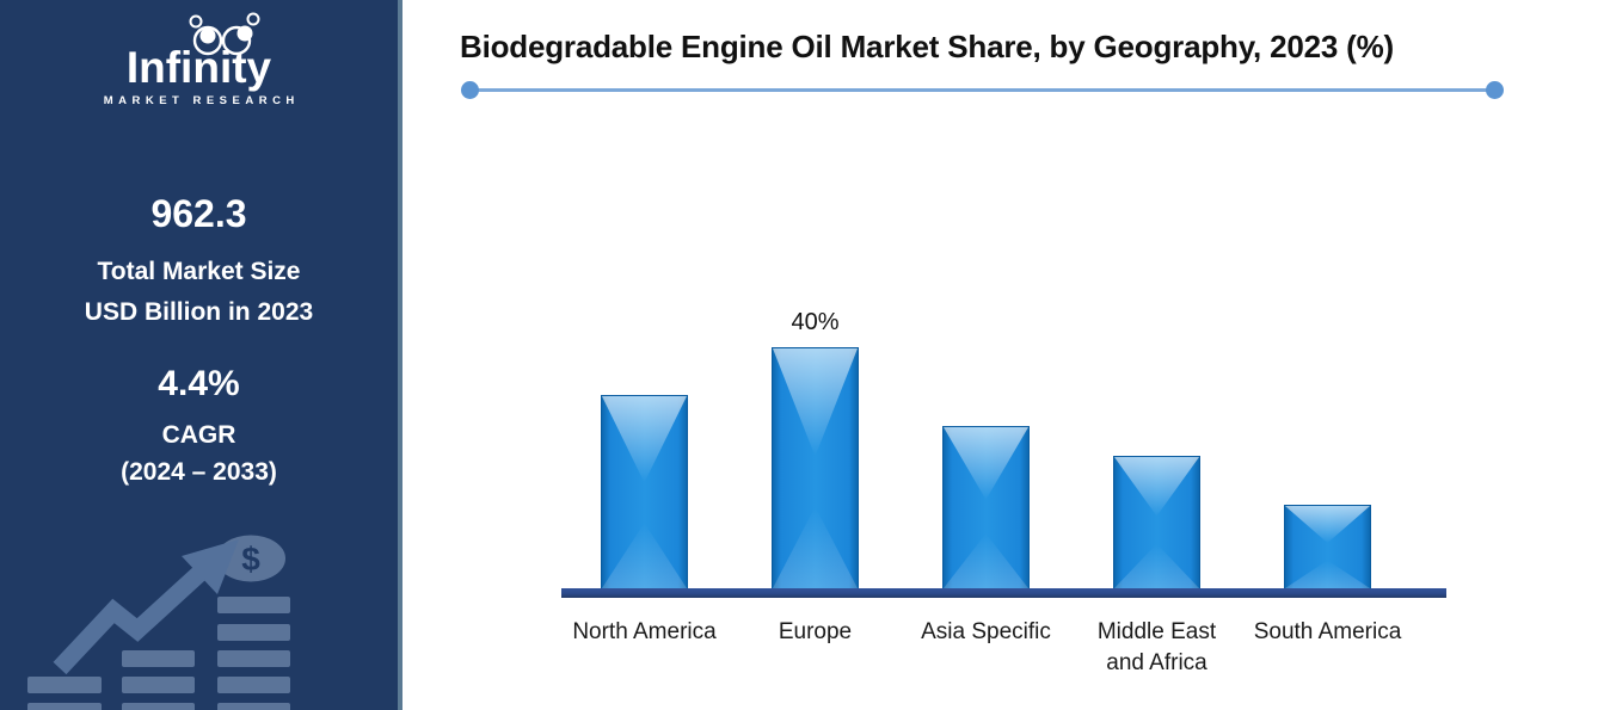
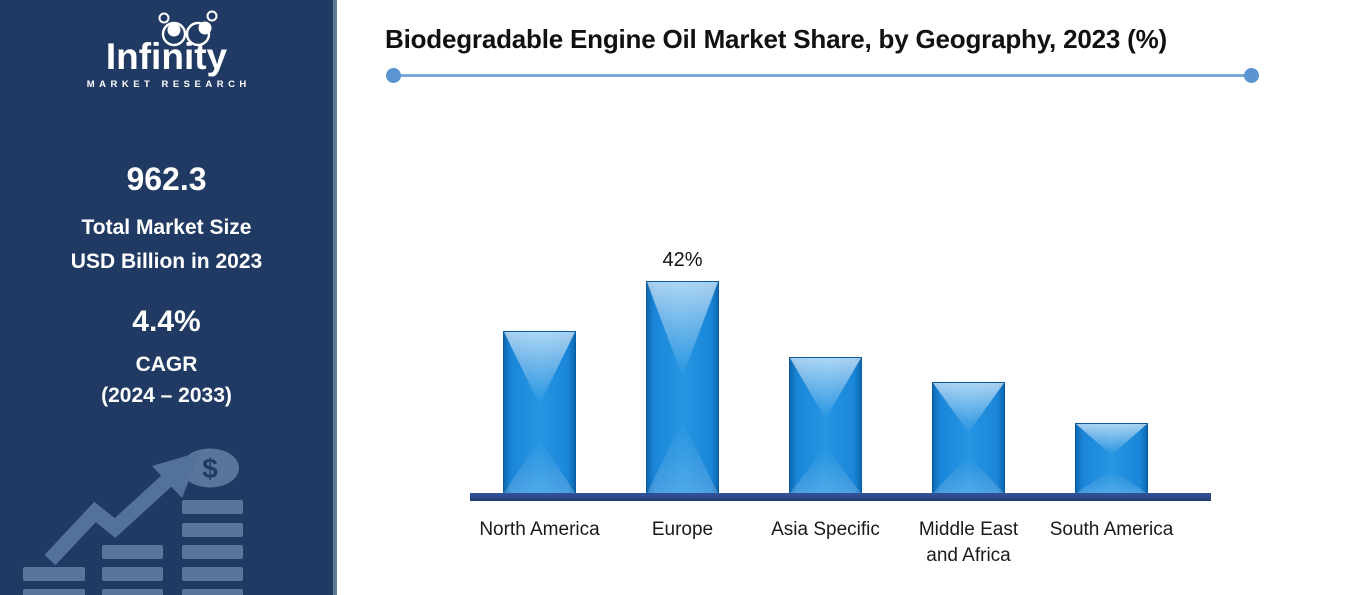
Europe: 40% -> 42%
